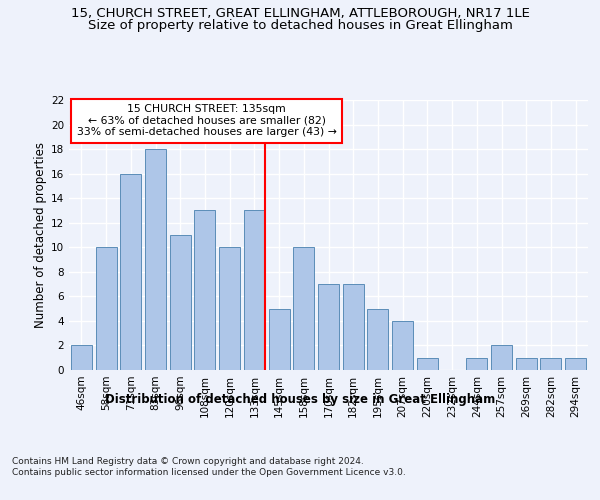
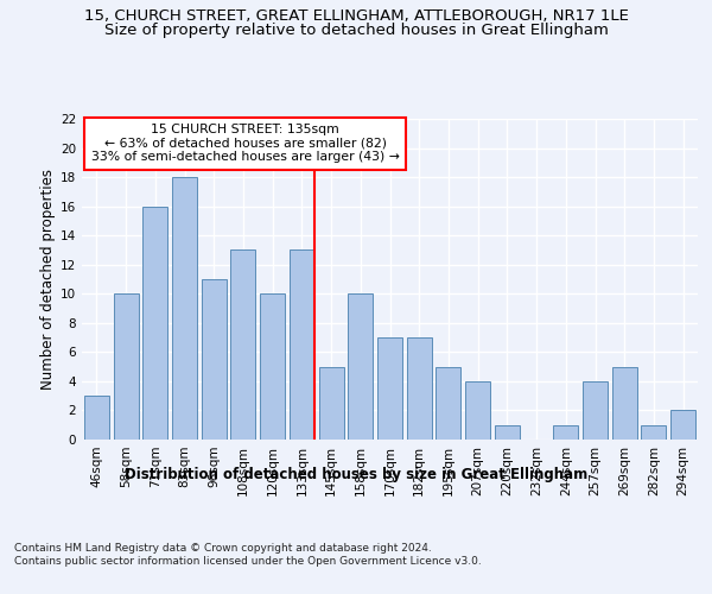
46sqm: 2 -> 3
257sqm: 2 -> 4
269sqm: 1 -> 5
294sqm: 1 -> 2
